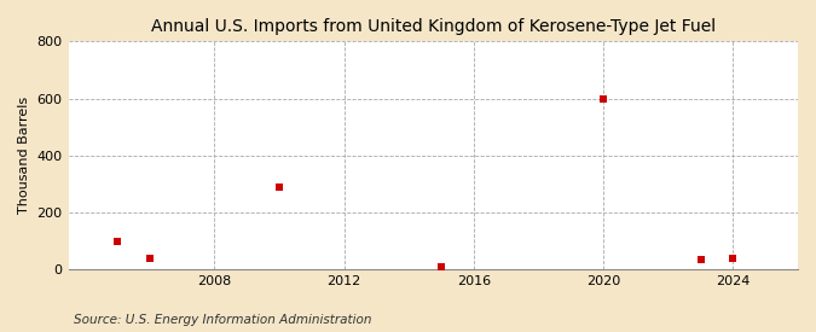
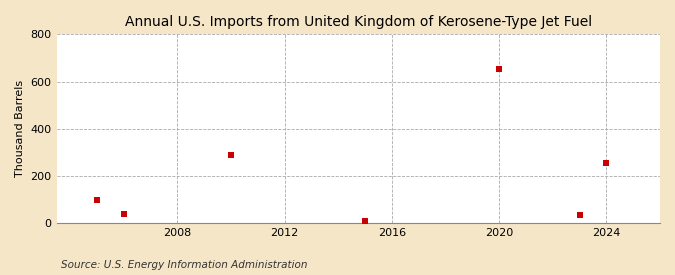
2020: 600 -> 655
2024: 40 -> 255
